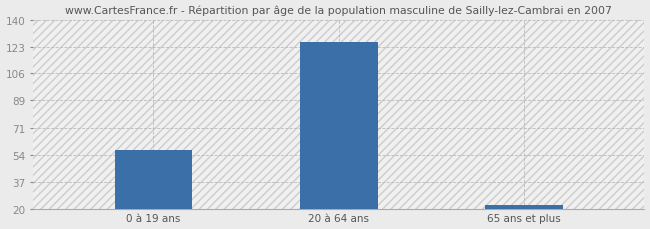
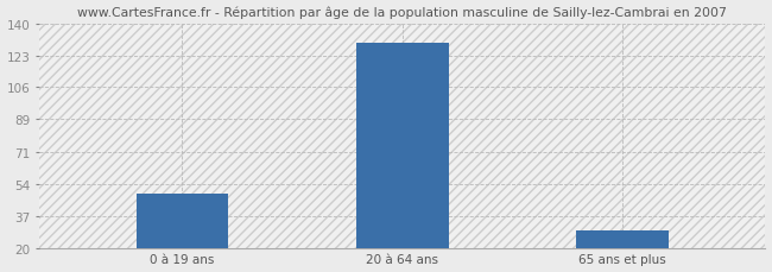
0 à 19 ans: 57 -> 49
20 à 64 ans: 126 -> 130
65 ans et plus: 22 -> 29
